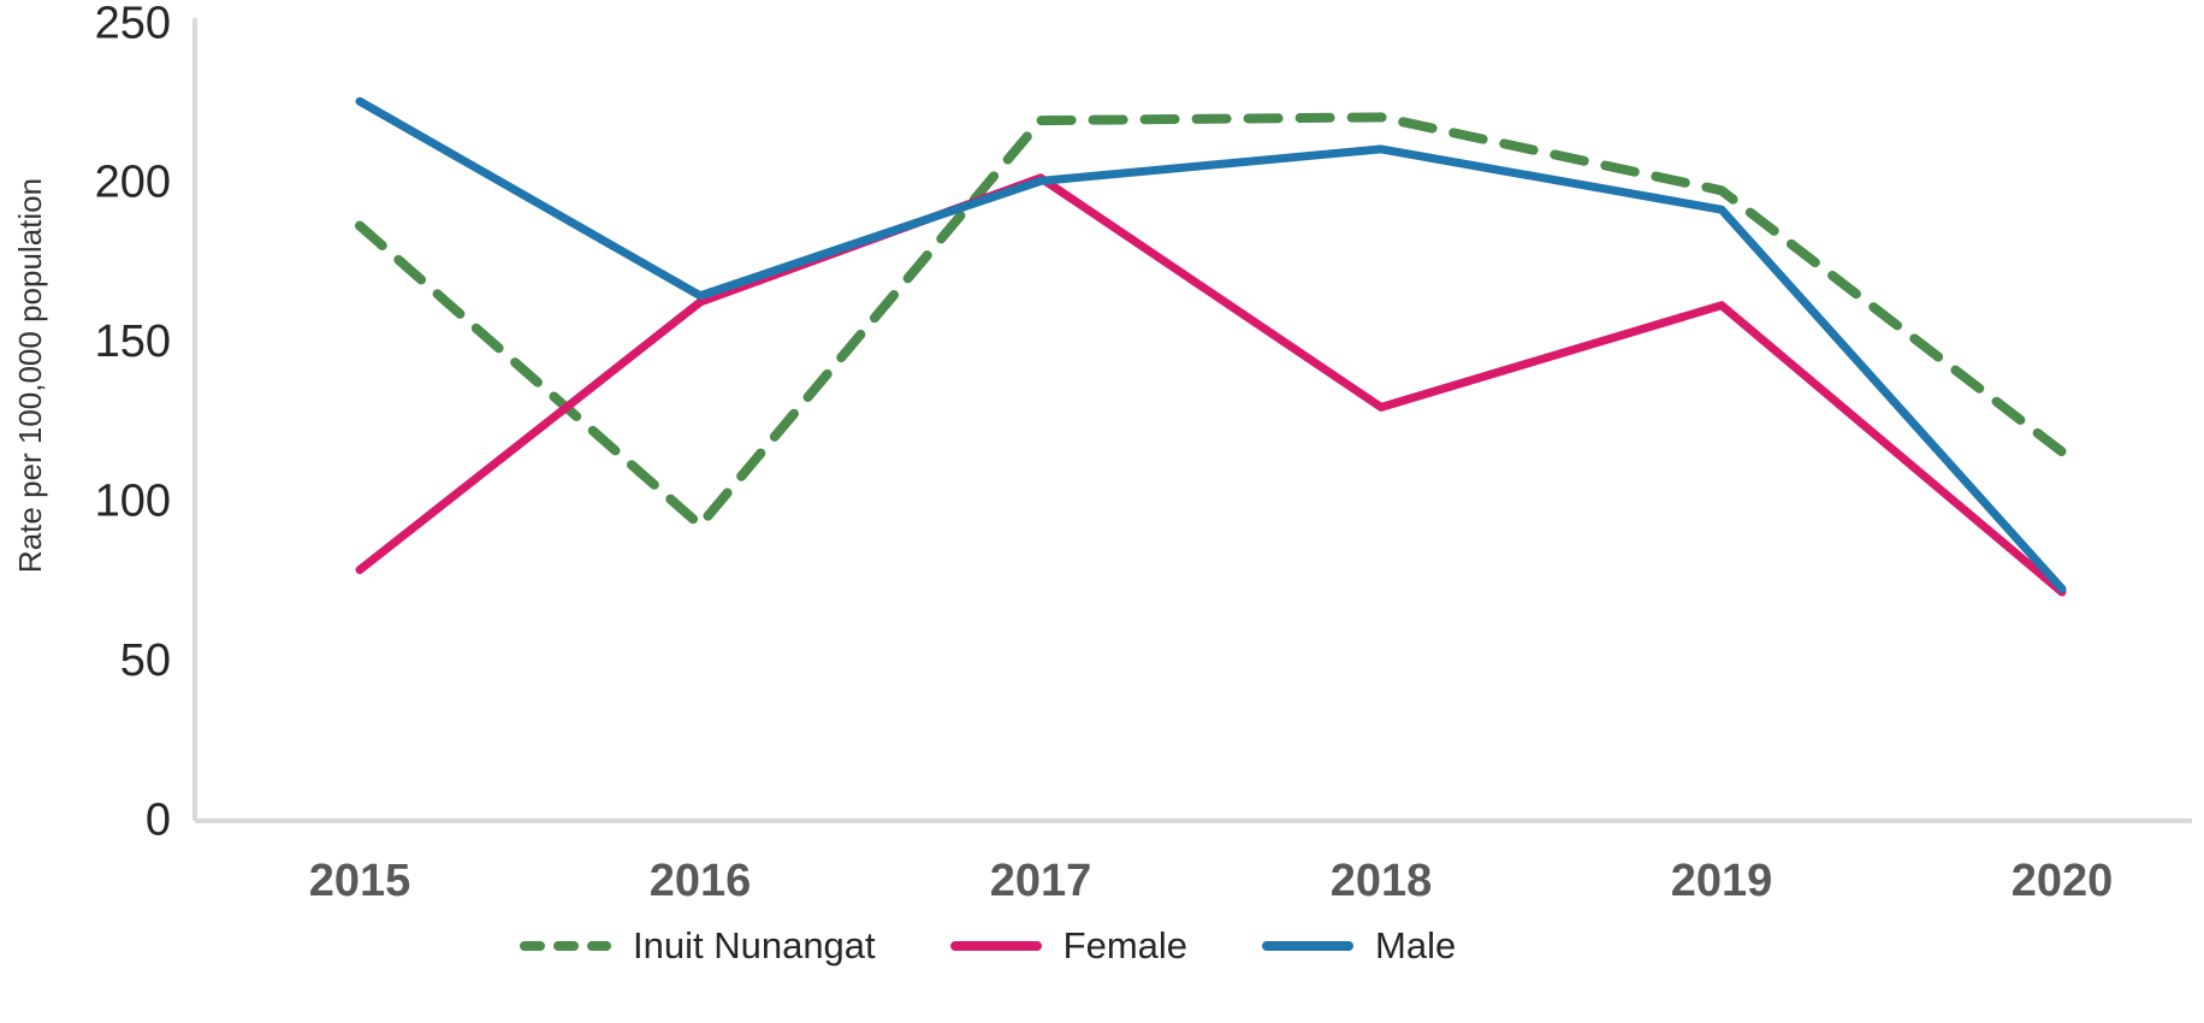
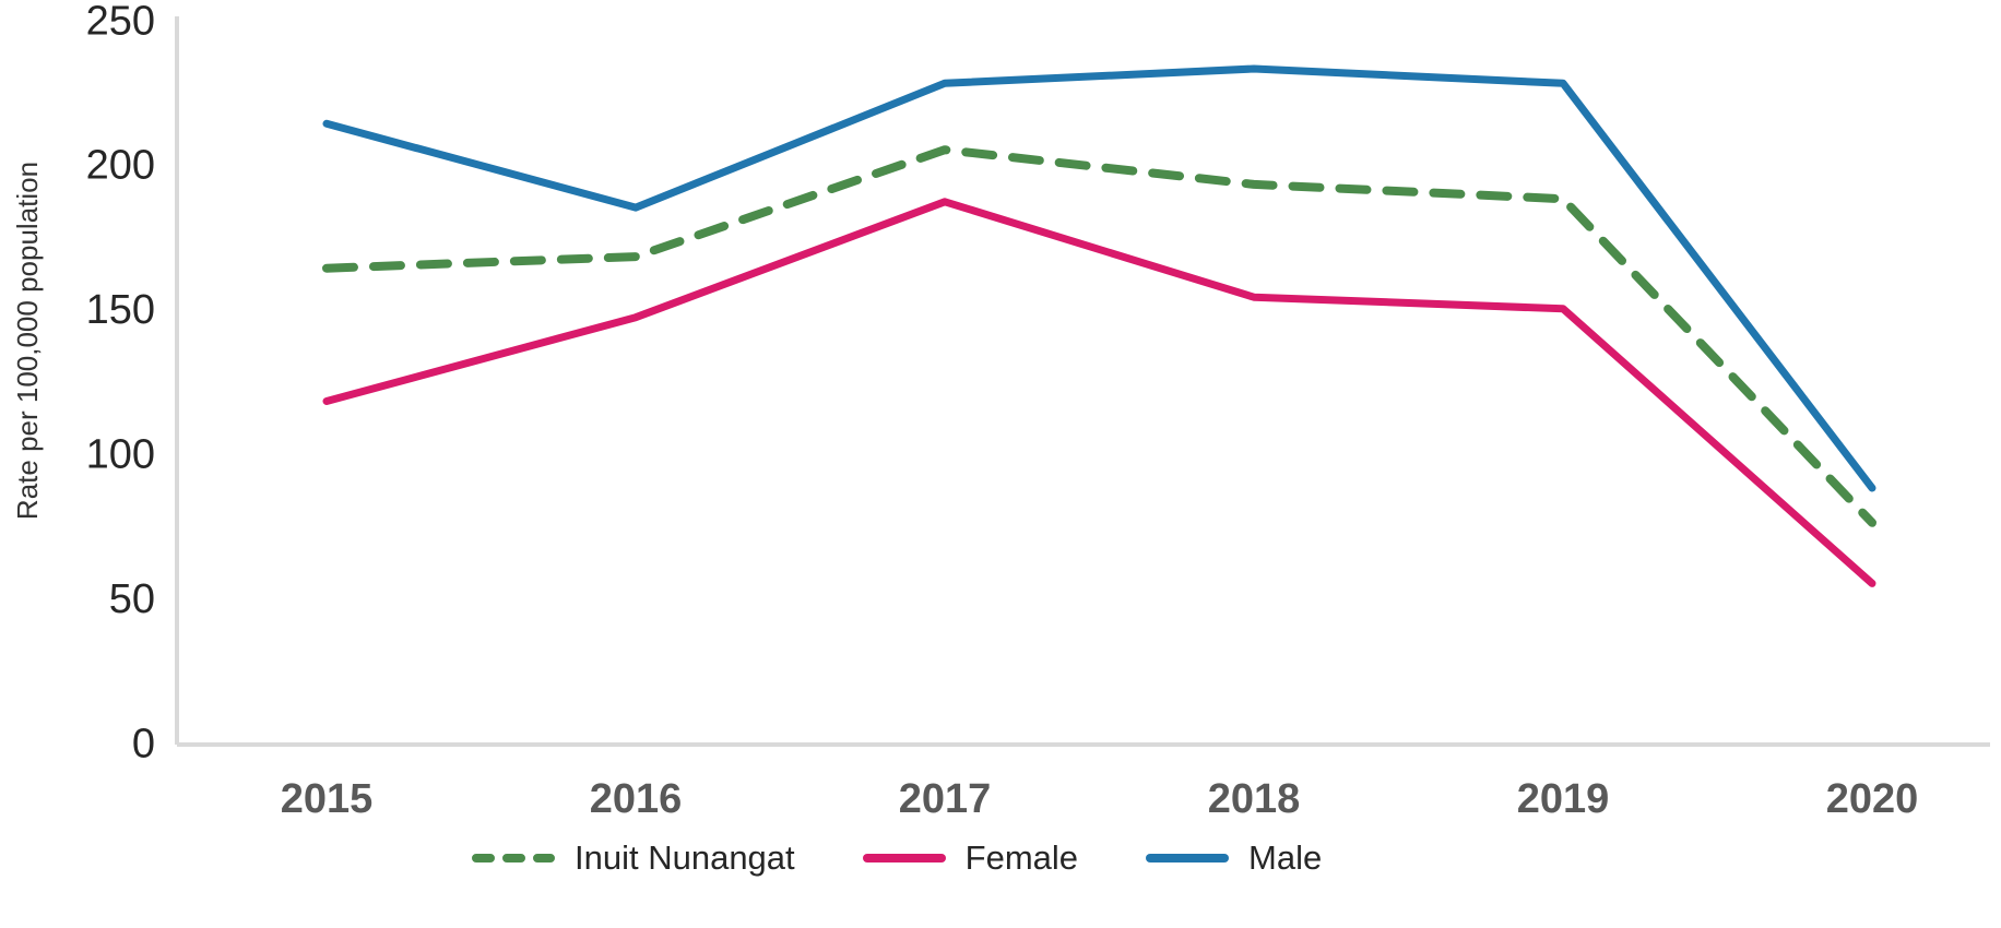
Inuit Nunangat/2015: 186 -> 164
Female/2015: 78 -> 118
Male/2015: 225 -> 214
Inuit Nunangat/2016: 92 -> 168
Female/2016: 162 -> 147
Male/2016: 164 -> 185
Inuit Nunangat/2017: 219 -> 205
Female/2017: 201 -> 187
Male/2017: 200 -> 228
Inuit Nunangat/2018: 220 -> 193
Female/2018: 129 -> 154
Male/2018: 210 -> 233
Inuit Nunangat/2019: 197 -> 188
Female/2019: 161 -> 150
Male/2019: 191 -> 228
Inuit Nunangat/2020: 115 -> 76
Female/2020: 71 -> 55
Male/2020: 72 -> 88
